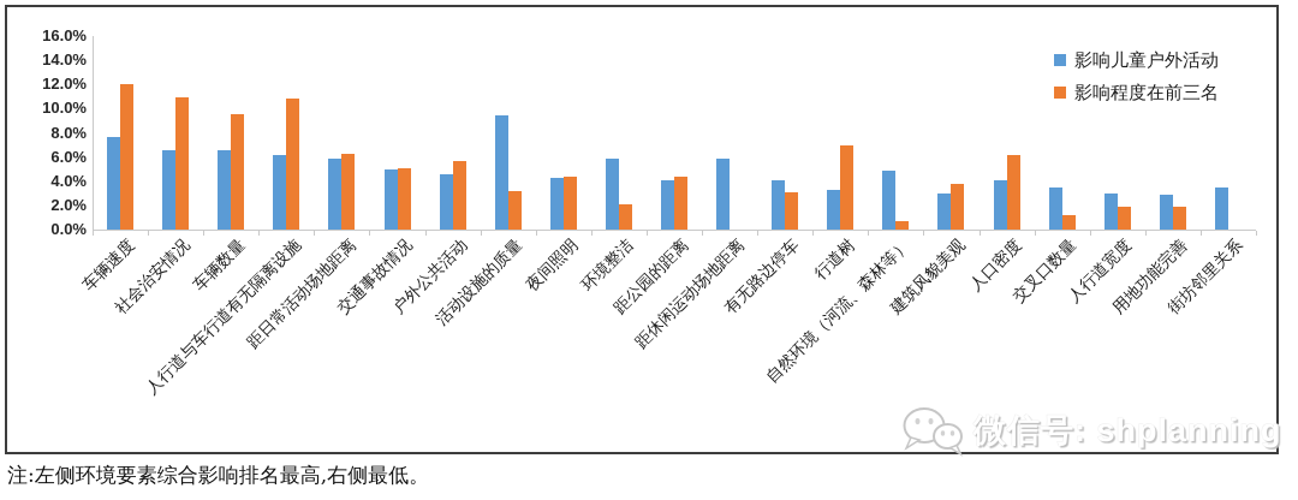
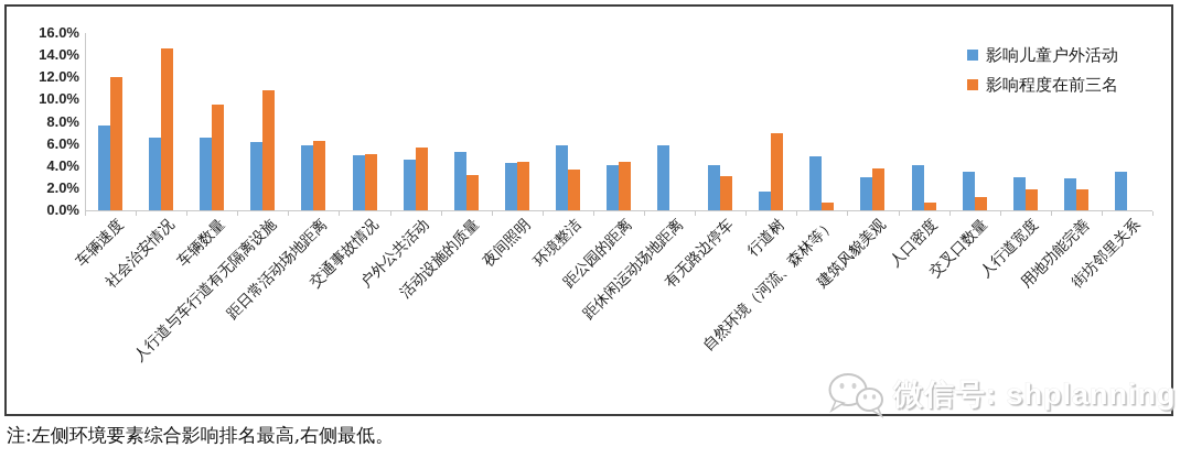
影响程度在前三名/社会治安情况: 10.9% -> 14.6%
影响儿童户外活动/活动设施的质量: 9.4% -> 5.3%
影响程度在前三名/环境整洁: 2.1% -> 3.7%
影响儿童户外活动/行道树: 3.3% -> 1.7%
影响程度在前三名/人口密度: 6.2% -> 0.7%
